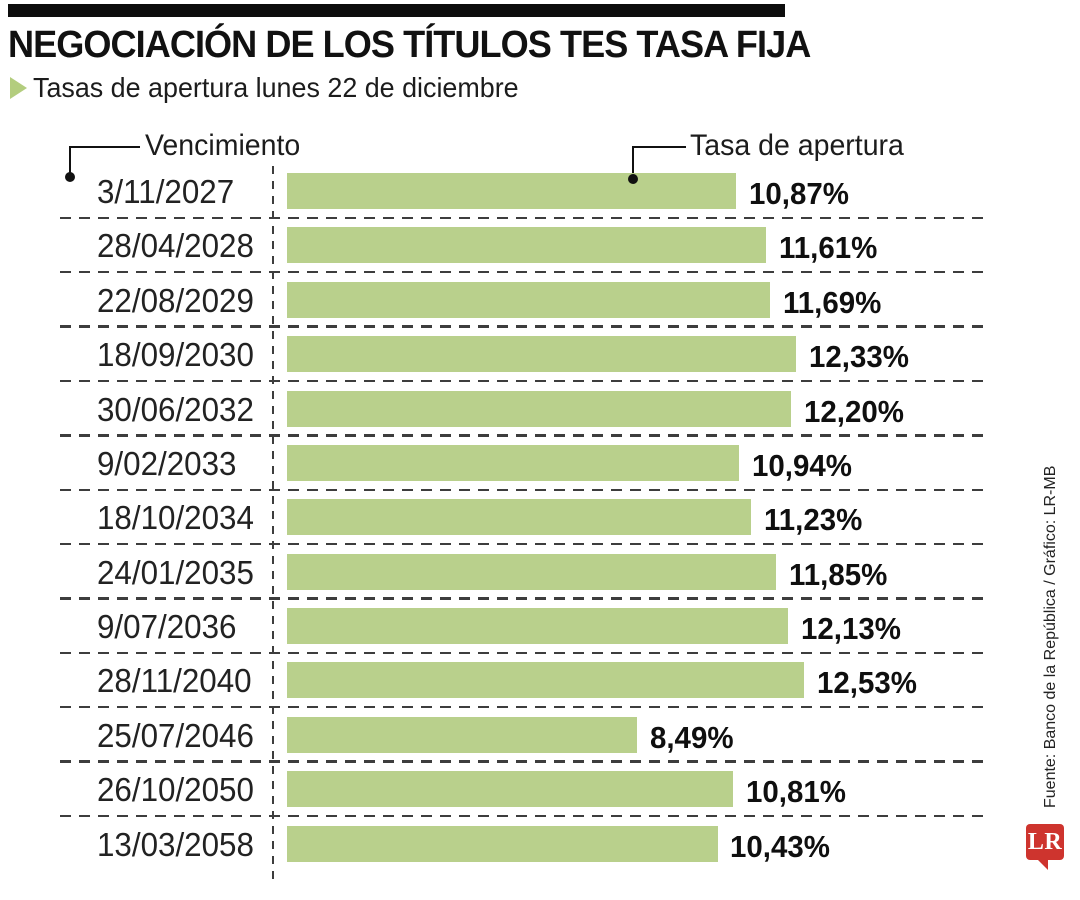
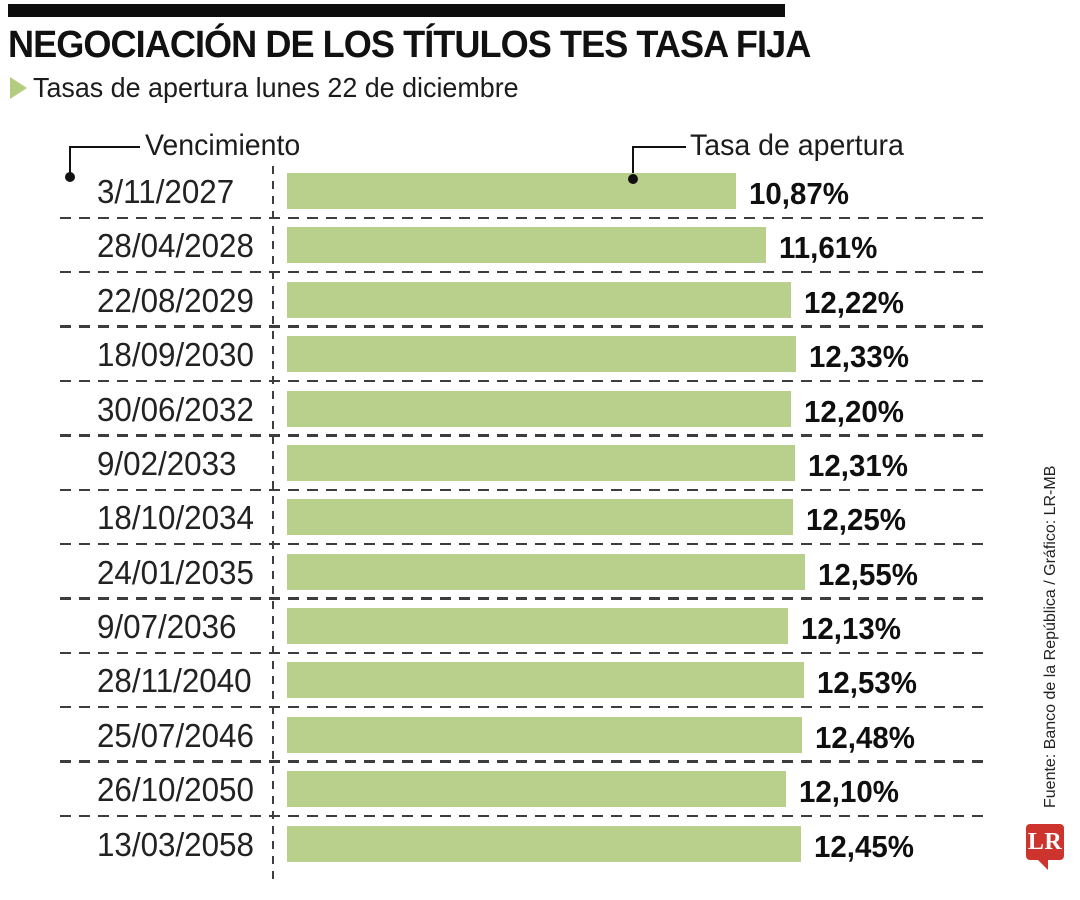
22/08/2029: 11,69% -> 12,22%
9/02/2033: 10,94% -> 12,31%
18/10/2034: 11,23% -> 12,25%
24/01/2035: 11,85% -> 12,55%
25/07/2046: 8,49% -> 12,48%
26/10/2050: 10,81% -> 12,10%
13/03/2058: 10,43% -> 12,45%
